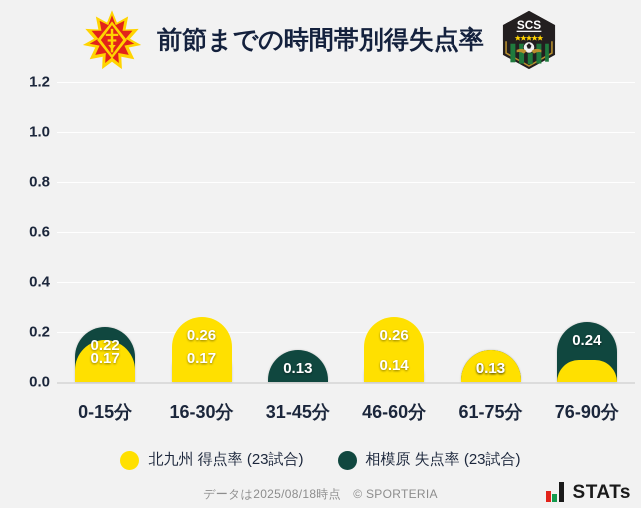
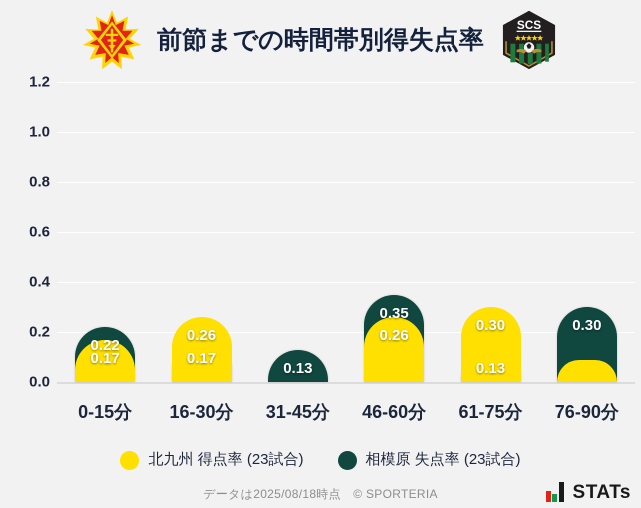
相模原 失点率 (23試合)/46-60分: 0.14 -> 0.35
北九州 得点率 (23試合)/61-75分: 0.13 -> 0.30
相模原 失点率 (23試合)/76-90分: 0.24 -> 0.30
